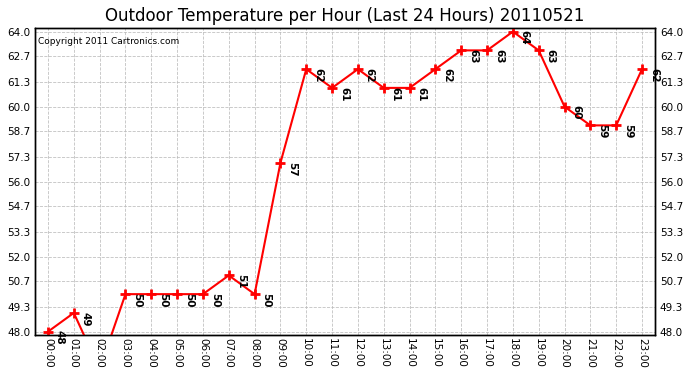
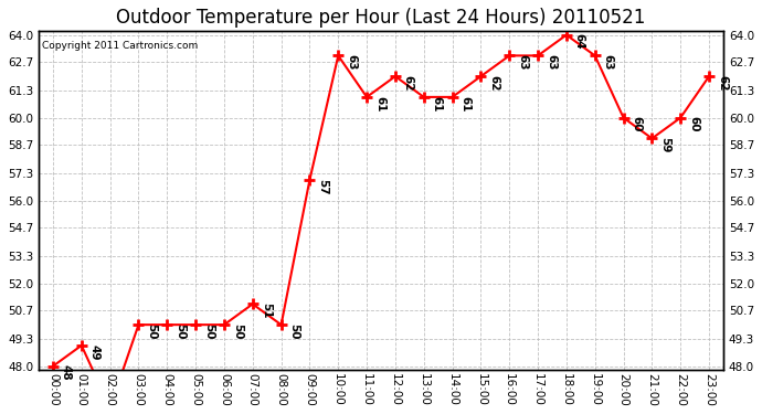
10:00: 62 -> 63
22:00: 59 -> 60
